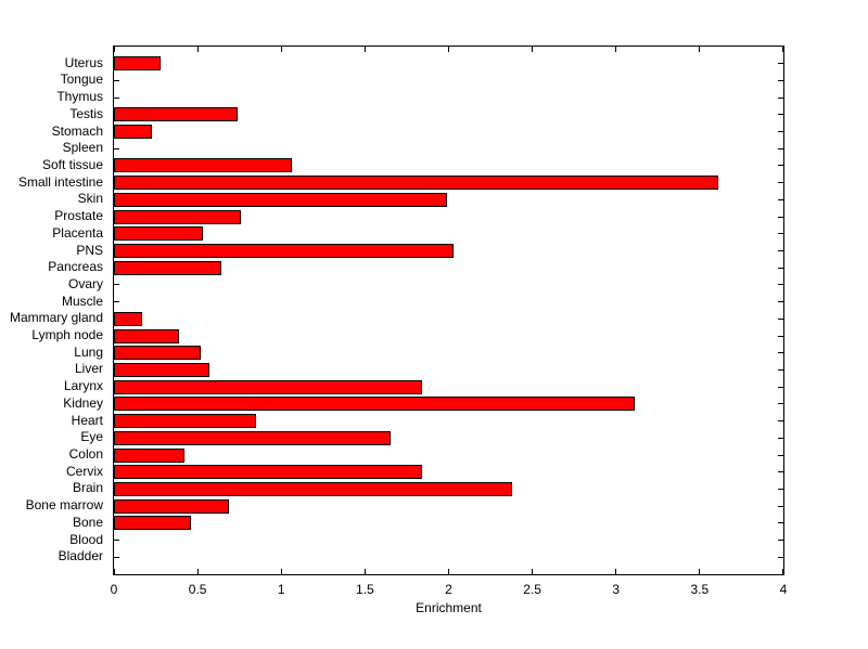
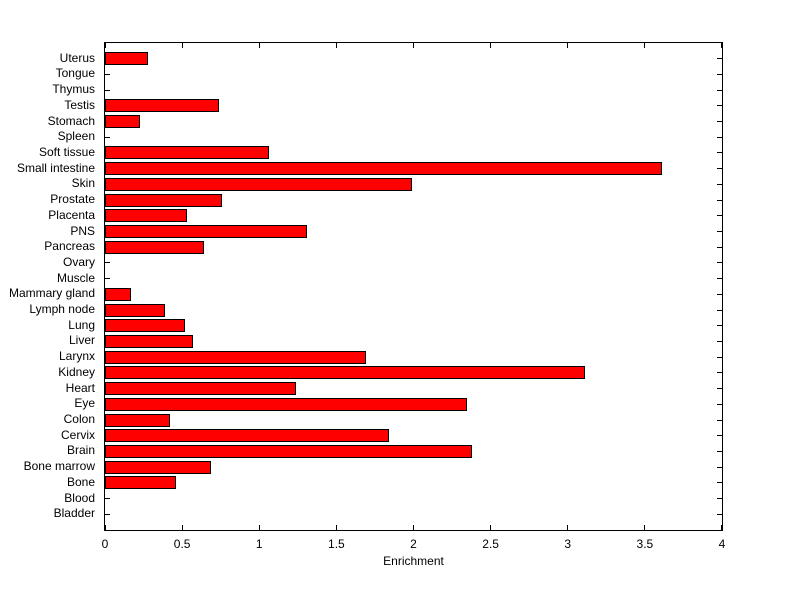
PNS: 2.03 -> 1.31
Larynx: 1.84 -> 1.69
Heart: 0.85 -> 1.24
Eye: 1.65 -> 2.35
